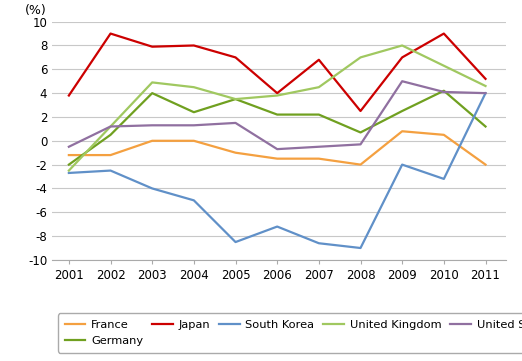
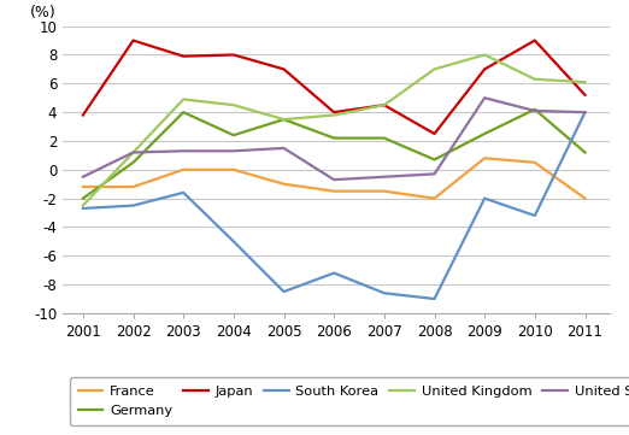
South Korea/2003: -4.0 -> -1.6
Japan/2007: 6.8 -> 4.5
United Kingdom/2011: 4.6 -> 6.1
